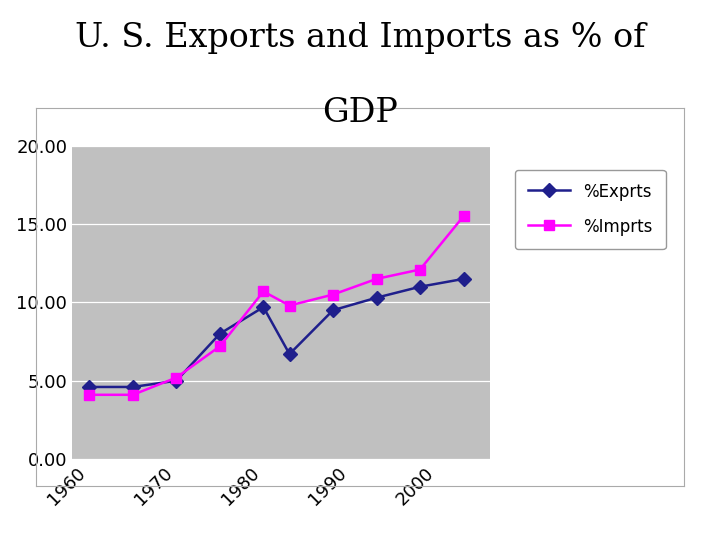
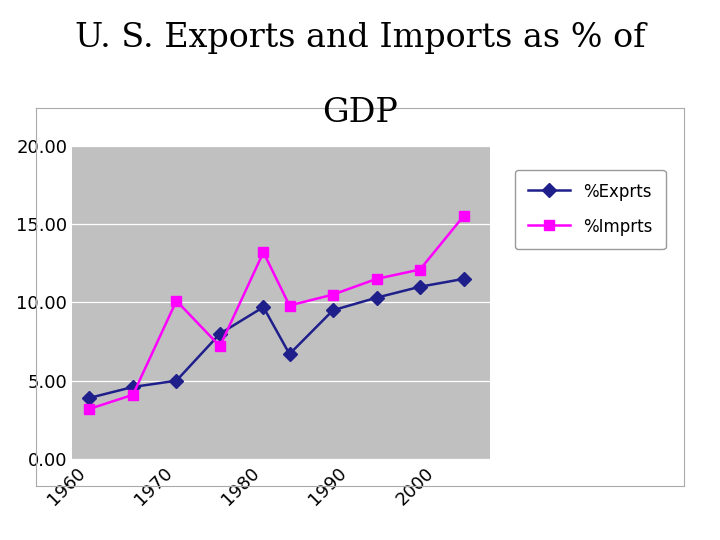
%Exprts/1960: 4.6 -> 3.9
%Imprts/1960: 4.1 -> 3.2
%Imprts/1970: 5.2 -> 10.1
%Imprts/1980: 10.7 -> 13.2
